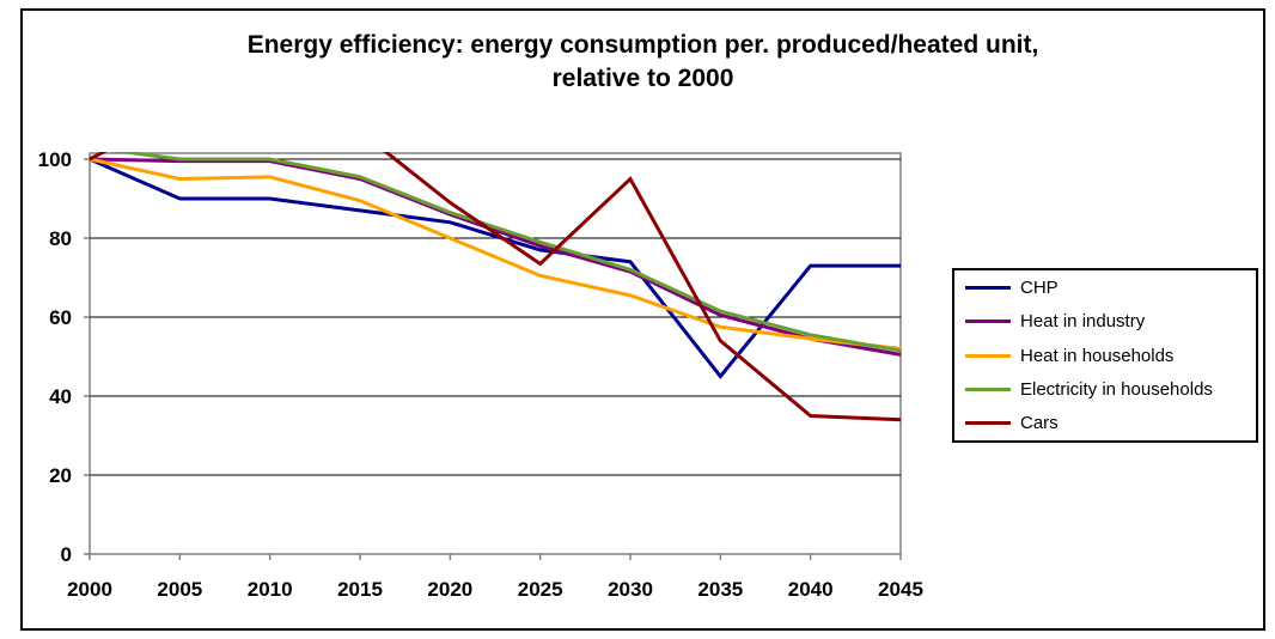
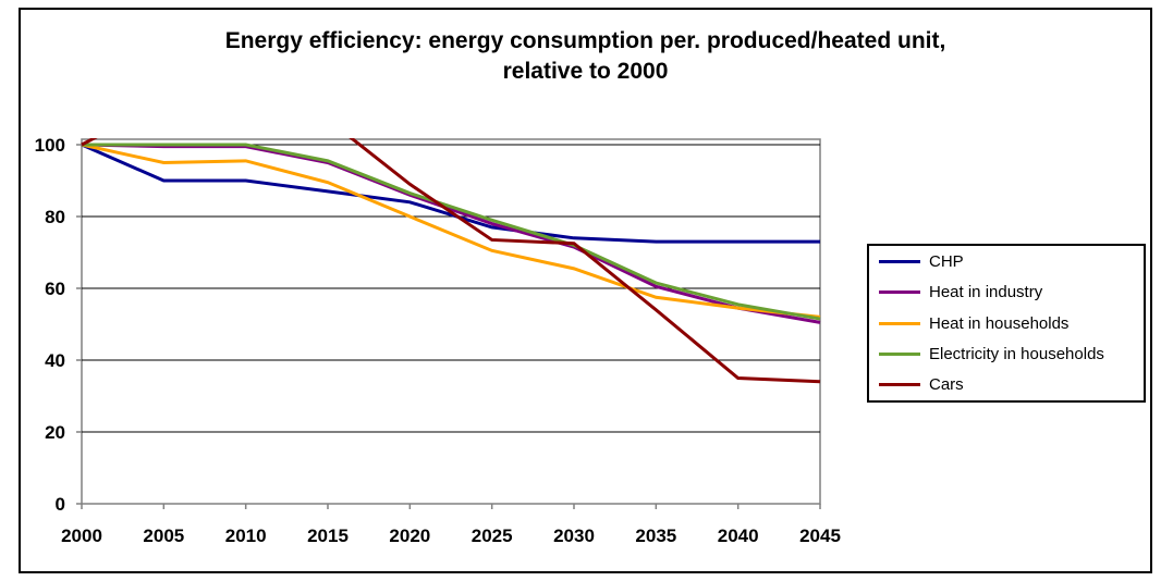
Electricity in households/2000: 103 -> 100
Cars/2030: 95 -> 72
CHP/2035: 45 -> 73
